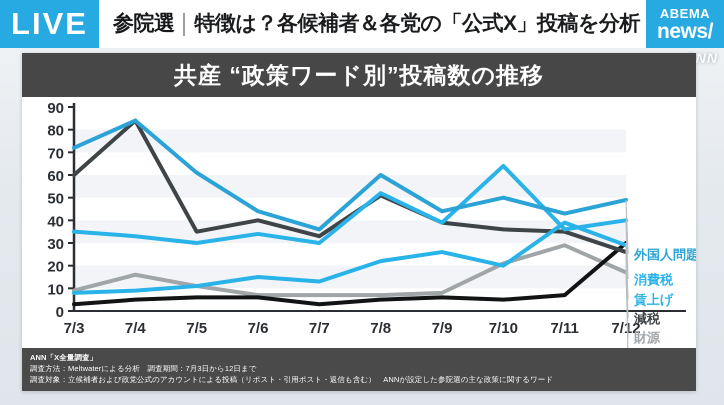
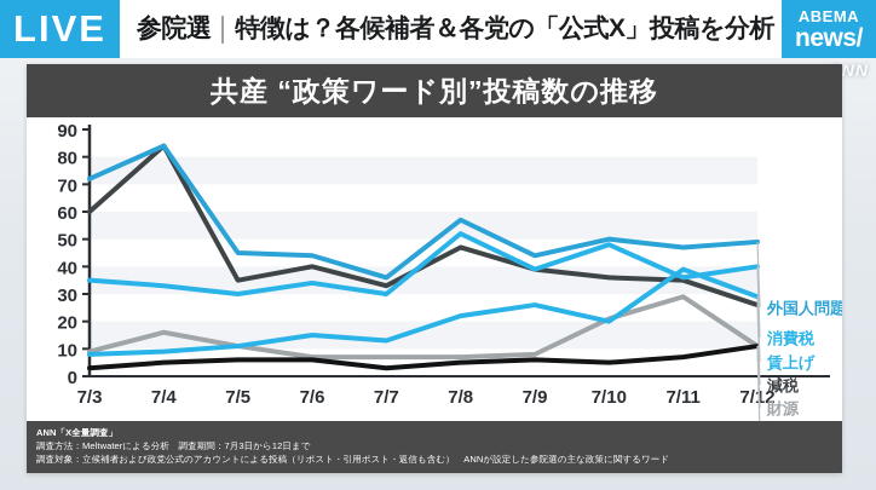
外国人問題/7/5: 61 -> 45
外国人問題/7/8: 60 -> 57
減税/7/8: 51 -> 47
消費税/7/10: 64 -> 48
外国人問題/7/11: 43 -> 47
財源/7/12: 17 -> 11
教育問題/7/12: 30 -> 11
